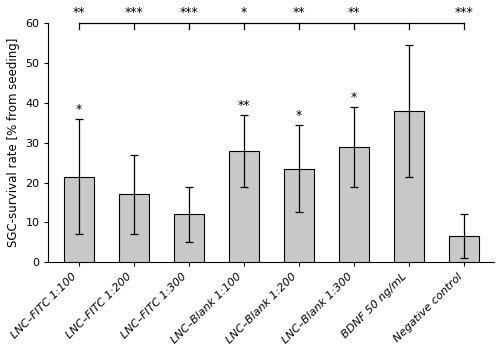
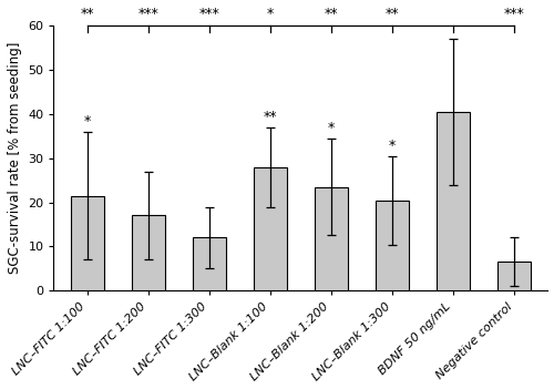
LNC–Blank 1:300: 29.0 -> 20.3
BDNF 50 ng/mL: 38.0 -> 40.5
